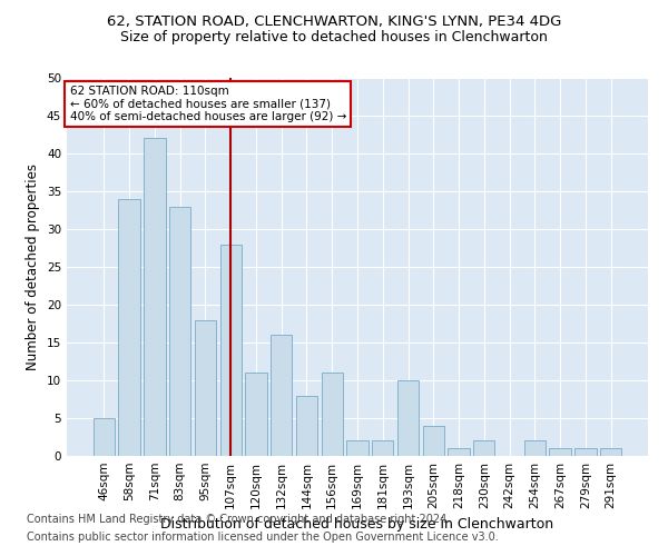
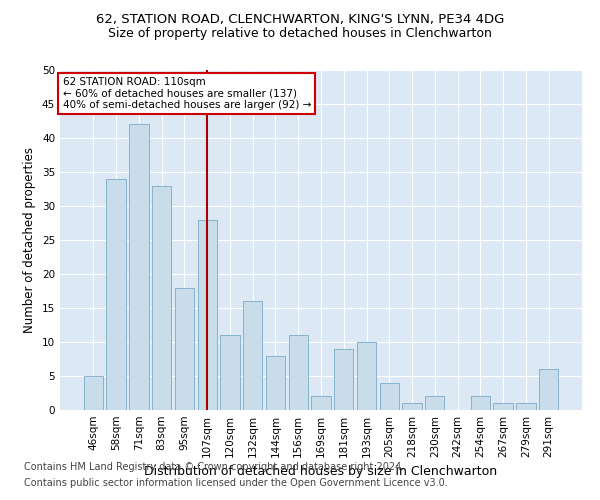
181sqm: 2 -> 9
291sqm: 1 -> 6
